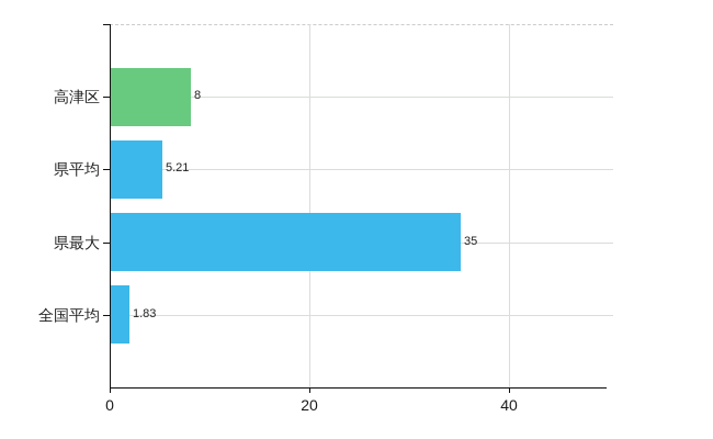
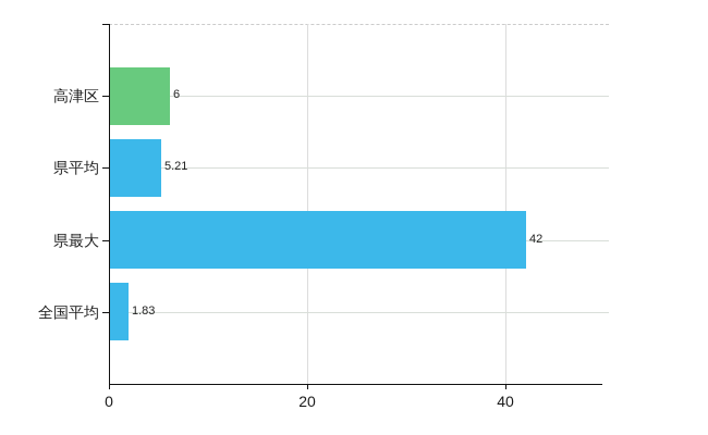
高津区: 8 -> 6
県最大: 35 -> 42
